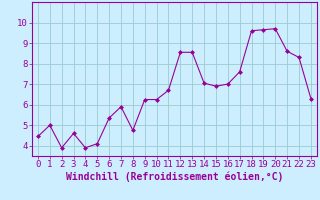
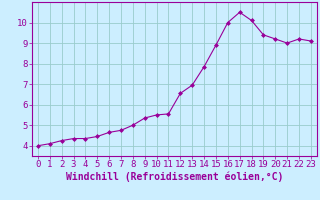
0: 4.45 -> 4.00
1: 5.00 -> 4.10
2: 3.90 -> 4.25
3: 4.60 -> 4.35
4: 3.90 -> 4.35
5: 4.10 -> 4.45
6: 5.35 -> 4.65
7: 5.90 -> 4.75
8: 4.75 -> 5.00
9: 6.25 -> 5.35
10: 6.25 -> 5.50
11: 6.70 -> 5.55
12: 8.55 -> 6.55
13: 8.55 -> 6.95
14: 7.05 -> 7.85
15: 6.90 -> 8.90
16: 7.00 -> 10.00
17: 7.60 -> 10.50
18: 9.60 -> 10.10
19: 9.65 -> 9.40
20: 9.70 -> 9.20
21: 8.60 -> 9.00
22: 8.30 -> 9.20
23: 6.30 -> 9.10
